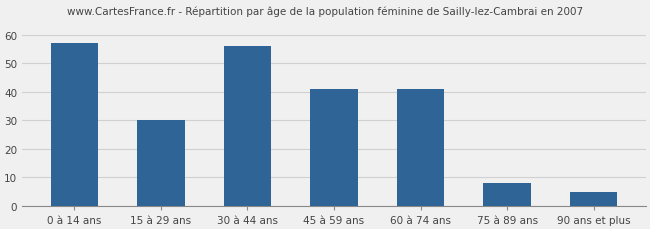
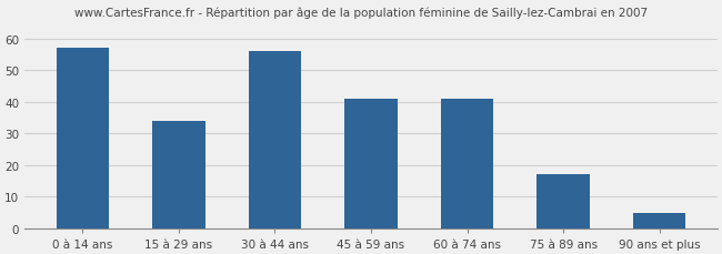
15 à 29 ans: 30 -> 34
75 à 89 ans: 8 -> 17
